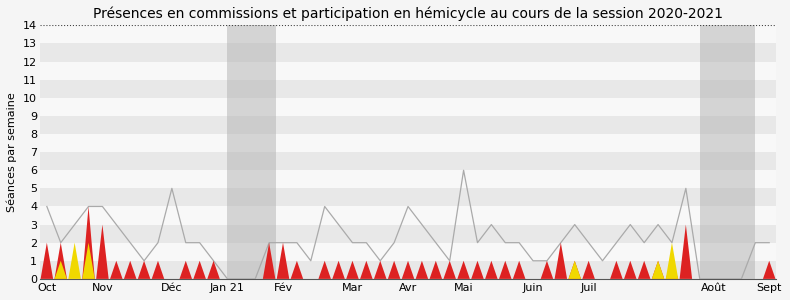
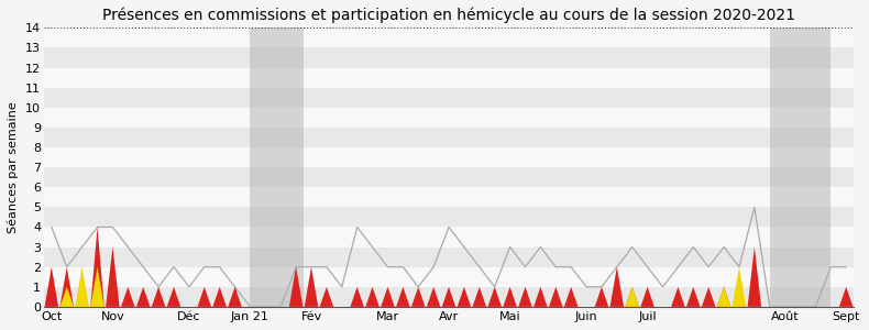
Déc: 5 -> 1
Mai: 6 -> 3
